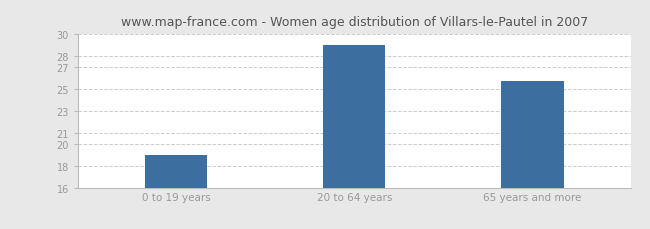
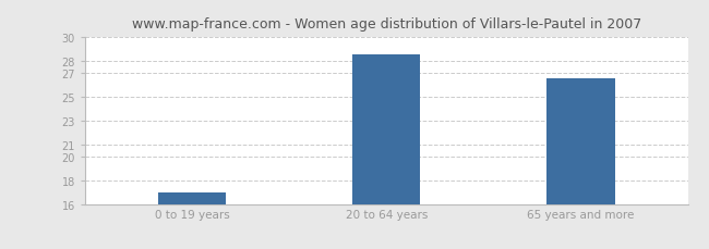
0 to 19 years: 19.0 -> 17.0
20 to 64 years: 29.0 -> 28.5
65 years and more: 25.7 -> 26.5
